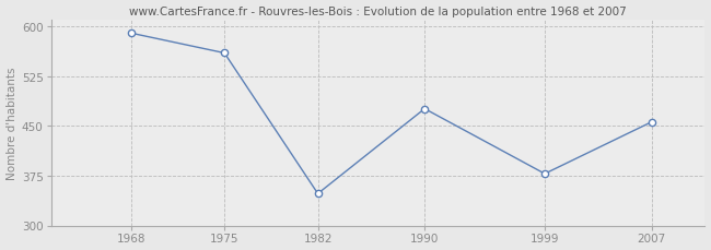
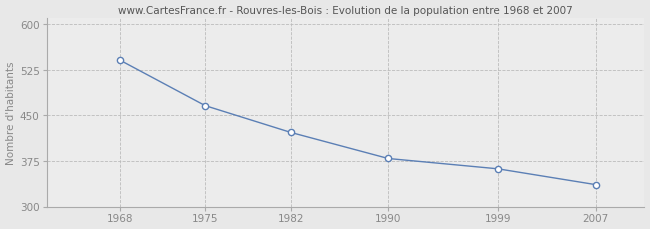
1968: 590 -> 541
1975: 560 -> 466
1982: 348 -> 422
1990: 476 -> 379
1999: 378 -> 362
2007: 456 -> 336
